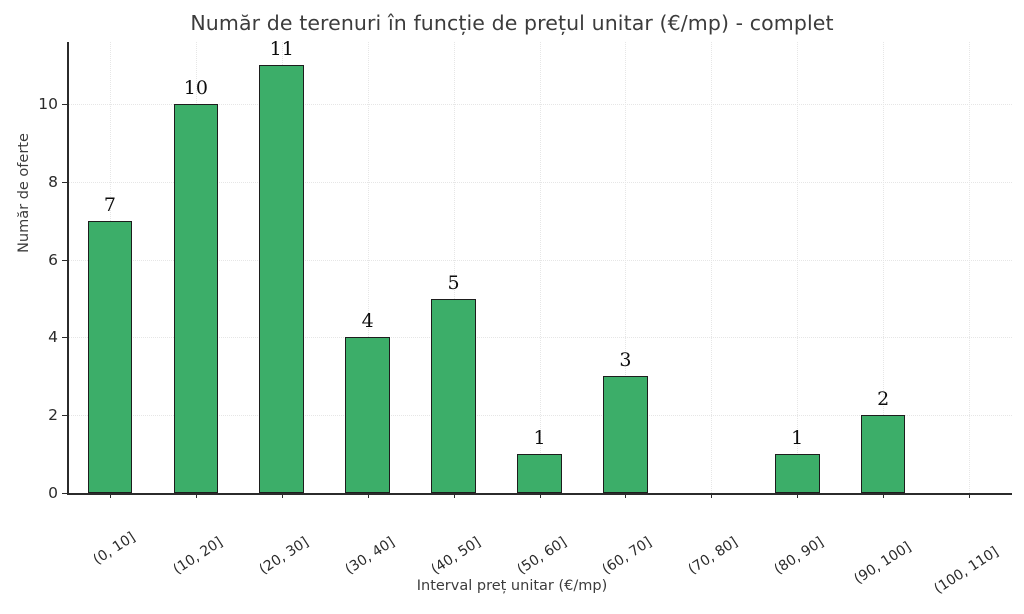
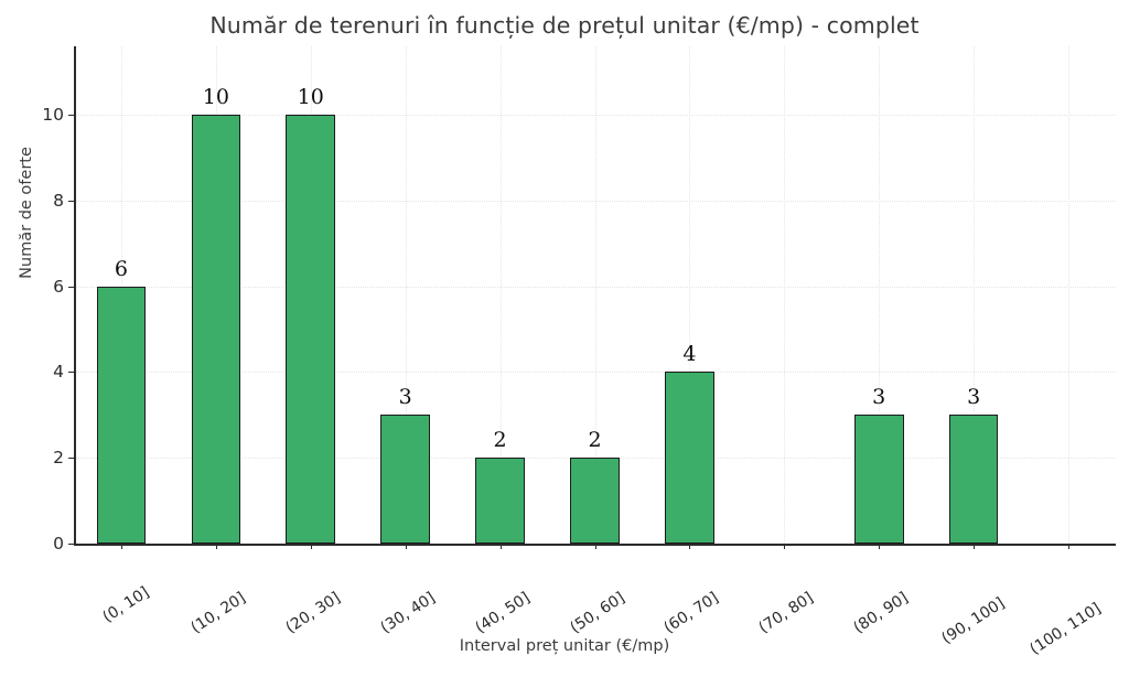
(0, 10]: 7 -> 6
(20, 30]: 11 -> 10
(30, 40]: 4 -> 3
(40, 50]: 5 -> 2
(50, 60]: 1 -> 2
(60, 70]: 3 -> 4
(80, 90]: 1 -> 3
(90, 100]: 2 -> 3
